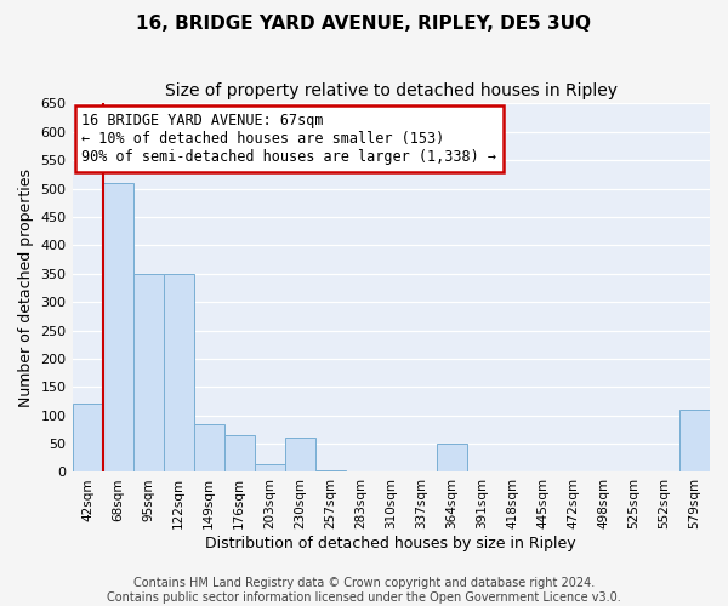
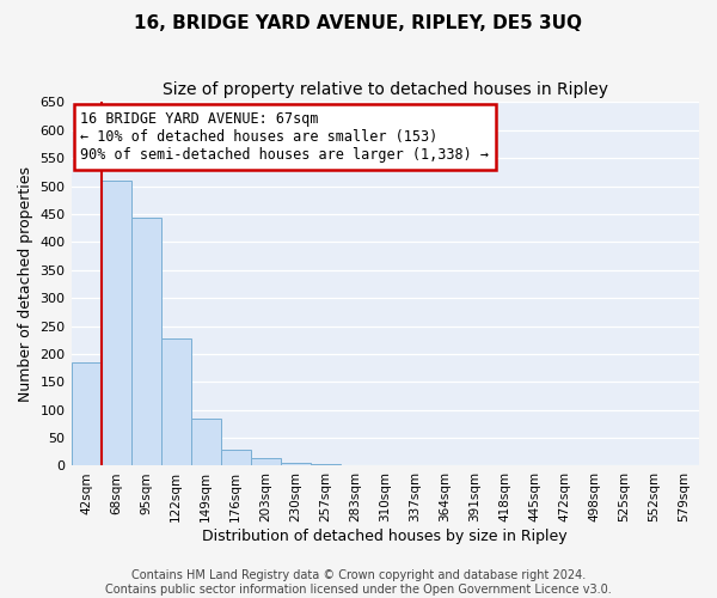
42sqm: 120 -> 185
95sqm: 350 -> 443
122sqm: 350 -> 228
176sqm: 65 -> 28
230sqm: 60 -> 5
364sqm: 50 -> 1
579sqm: 110 -> 1
